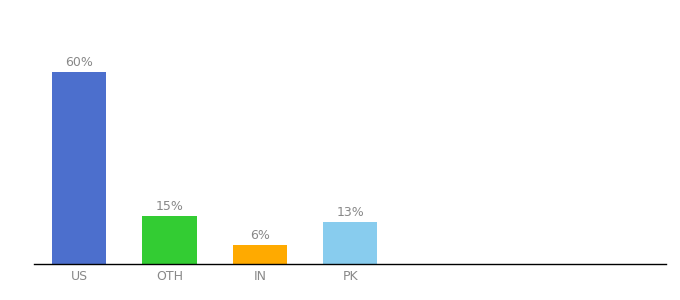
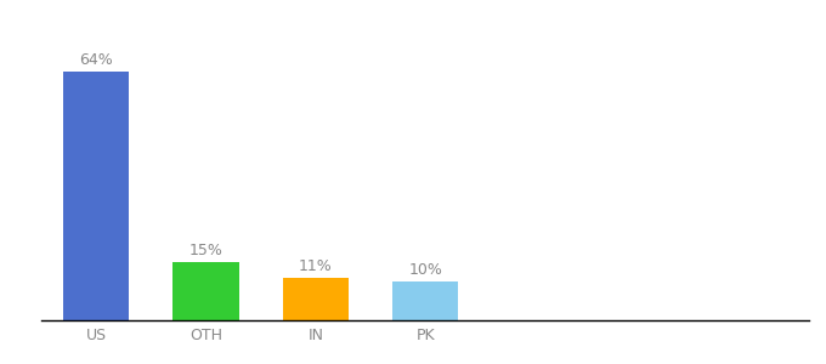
US: 60% -> 64%
IN: 6% -> 11%
PK: 13% -> 10%
